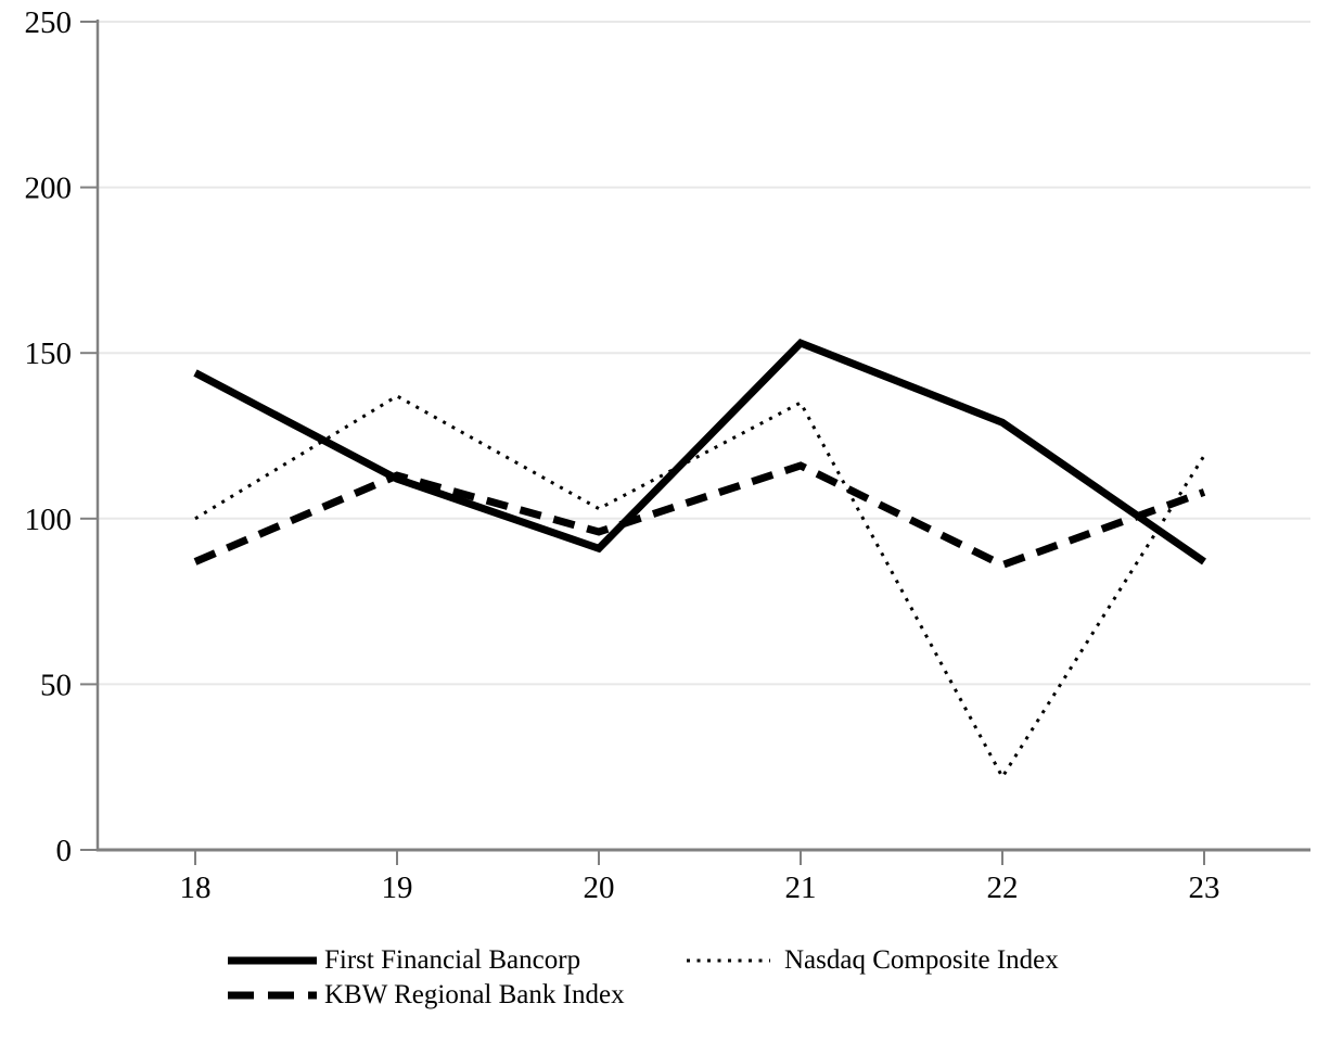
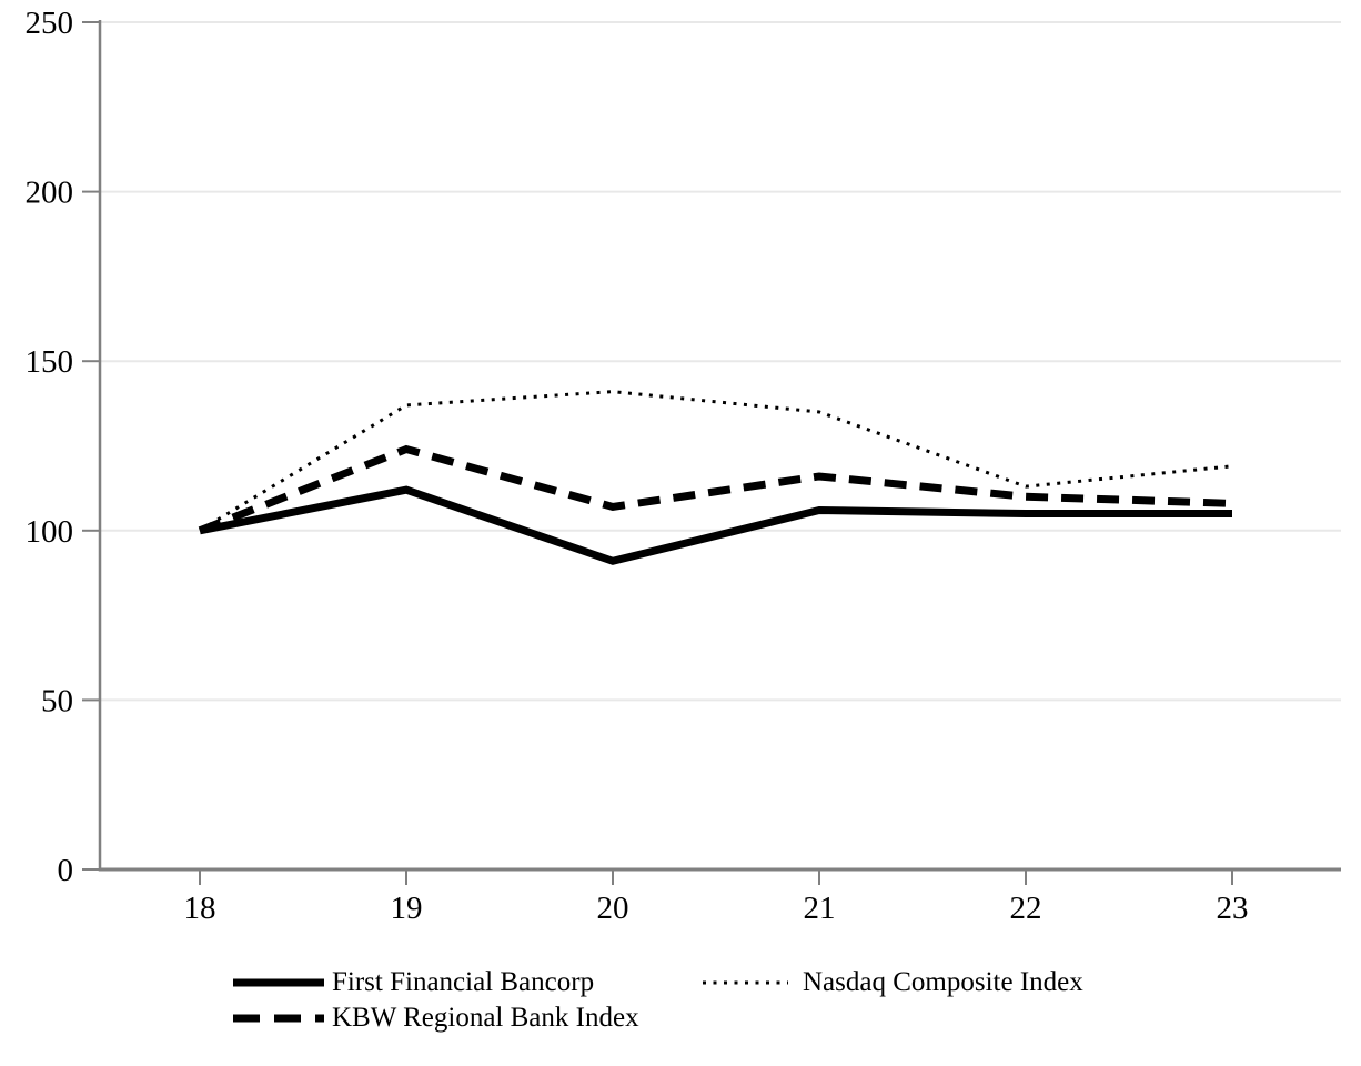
First Financial Bancorp/18: 144 -> 100
KBW Regional Bank Index/18: 87 -> 100
KBW Regional Bank Index/19: 113 -> 124
KBW Regional Bank Index/20: 96 -> 107
Nasdaq Composite Index/20: 103 -> 141
First Financial Bancorp/21: 153 -> 106
First Financial Bancorp/22: 129 -> 105
KBW Regional Bank Index/22: 86 -> 110
Nasdaq Composite Index/22: 22 -> 113
First Financial Bancorp/23: 87 -> 105
